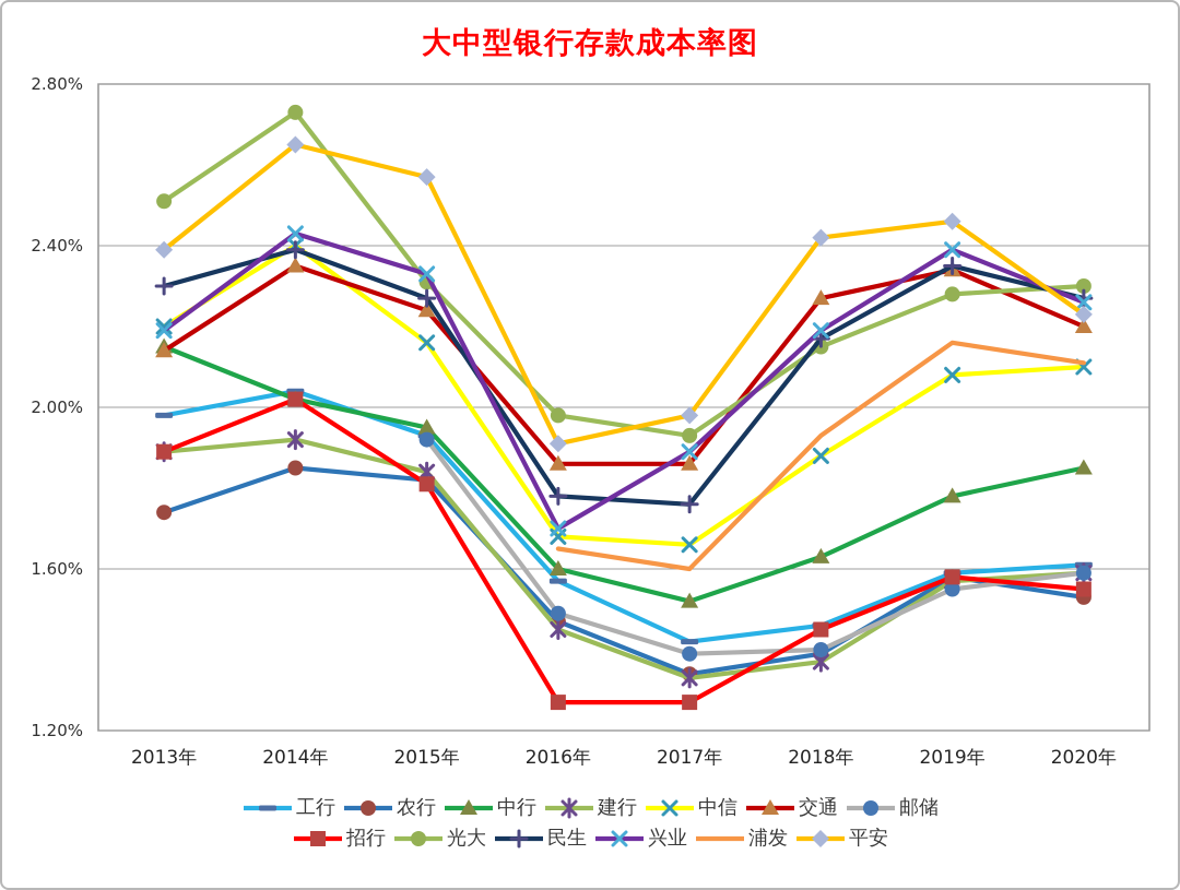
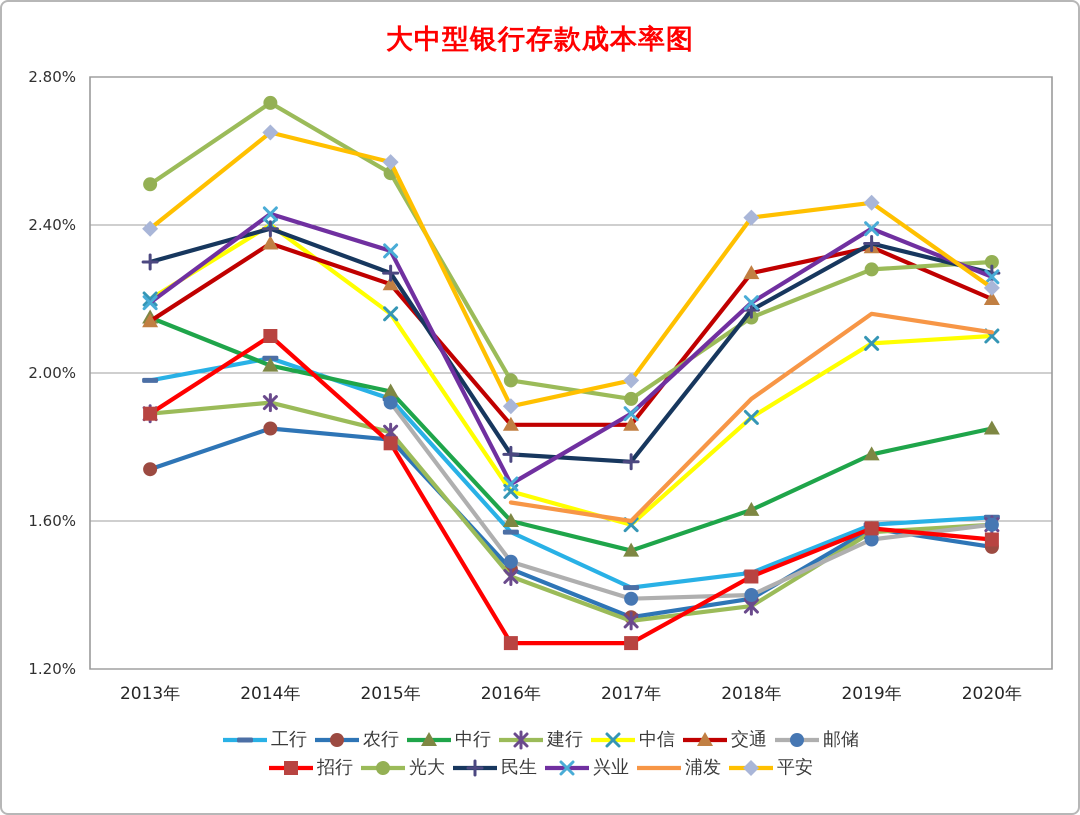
招行/2014年: 2.02% -> 2.10%
光大/2015年: 2.31% -> 2.54%
中信/2017年: 1.66% -> 1.59%
